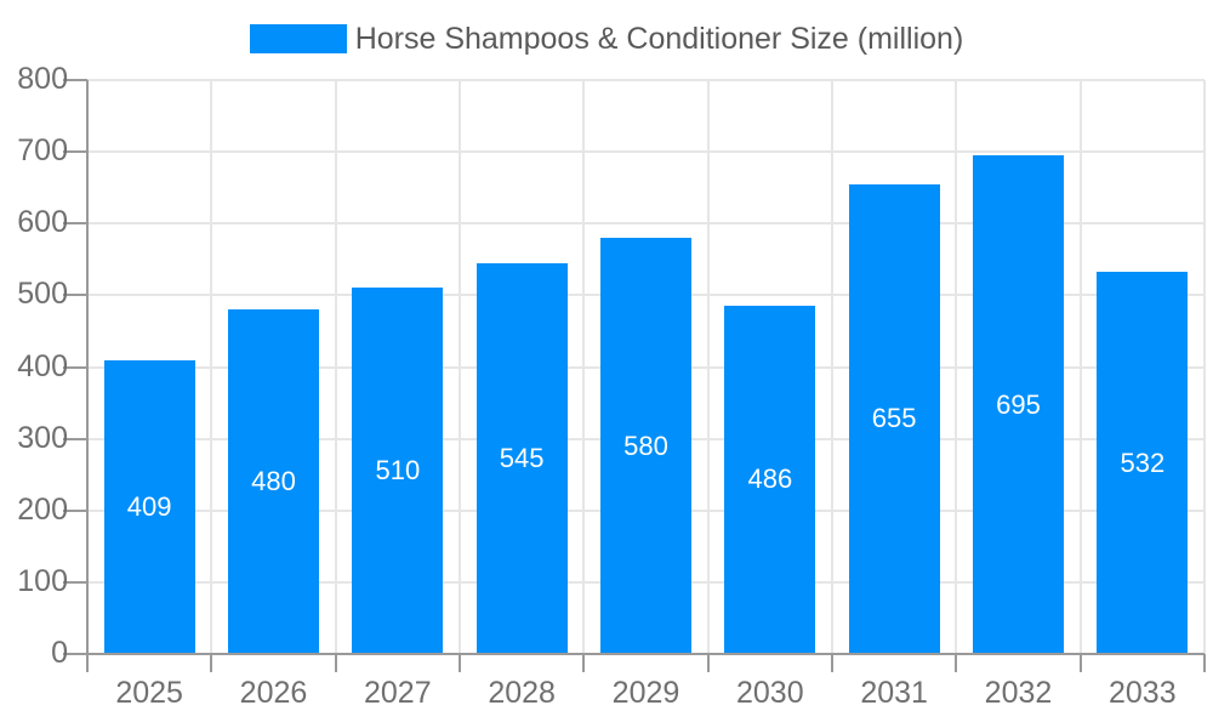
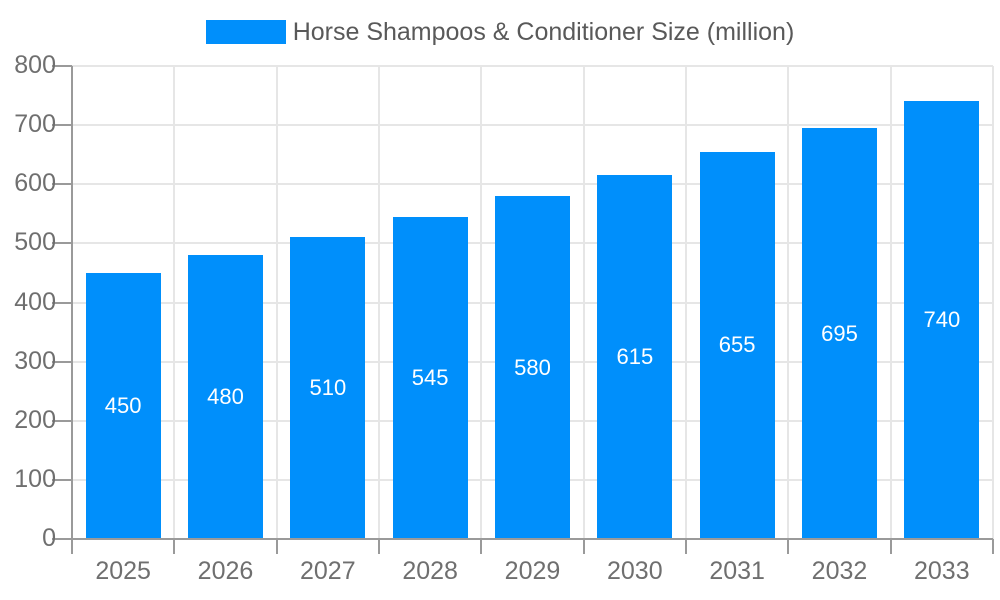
2025: 409 -> 450
2030: 486 -> 615
2033: 532 -> 740
